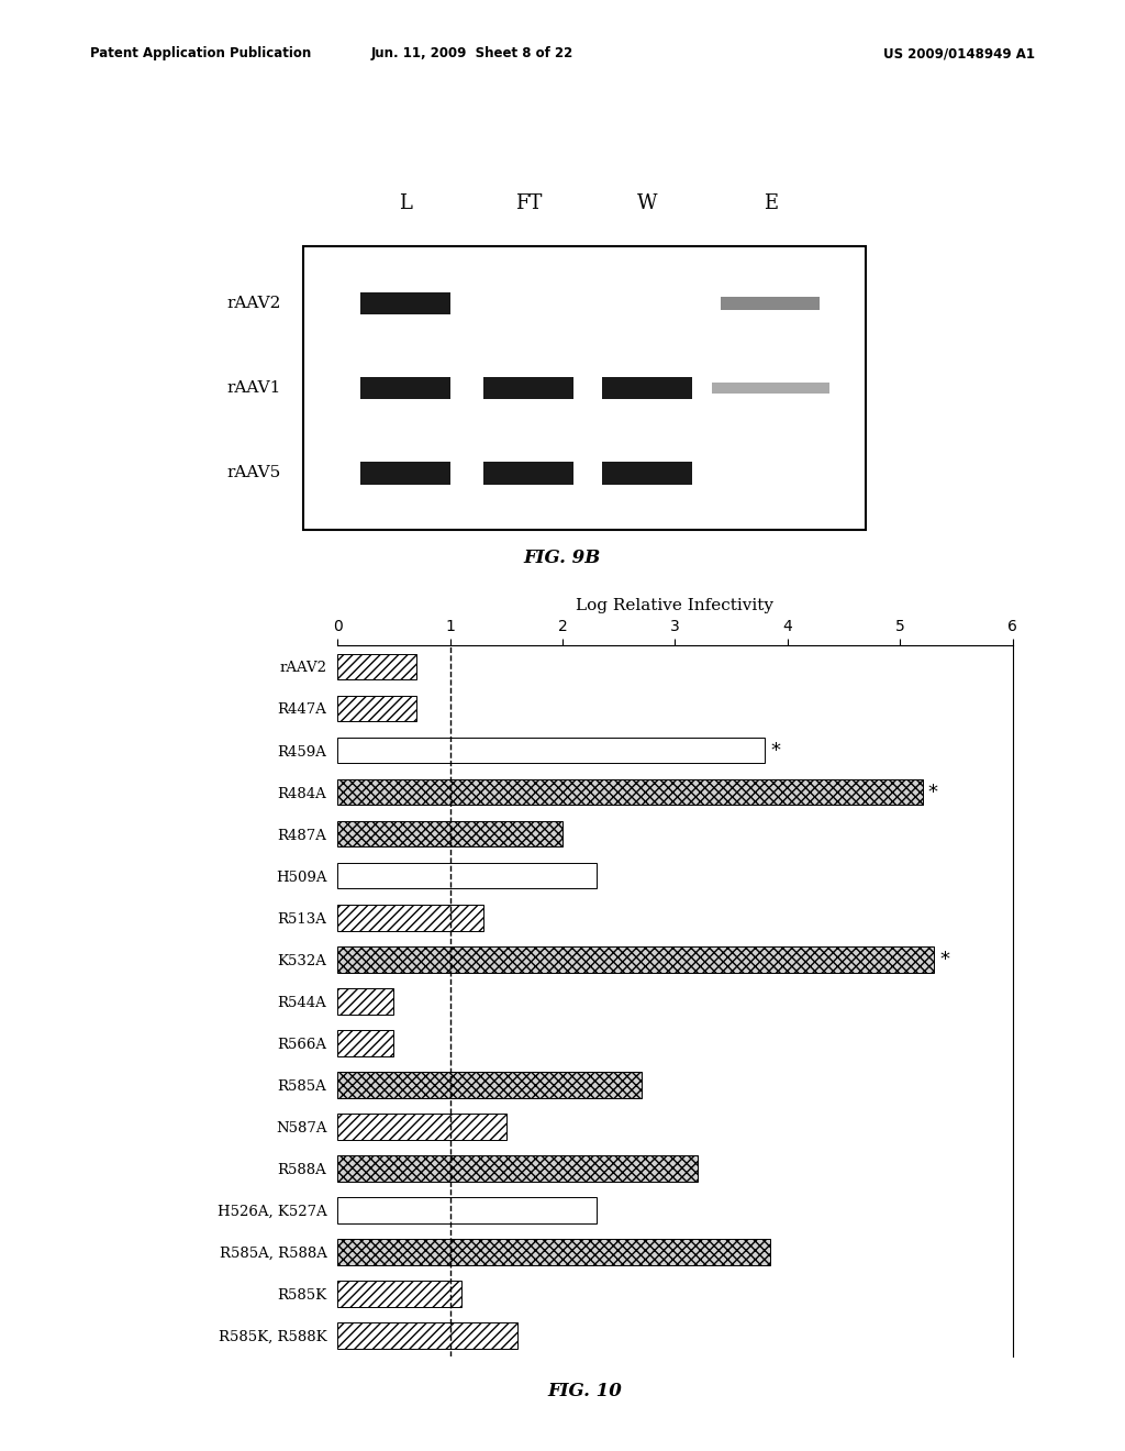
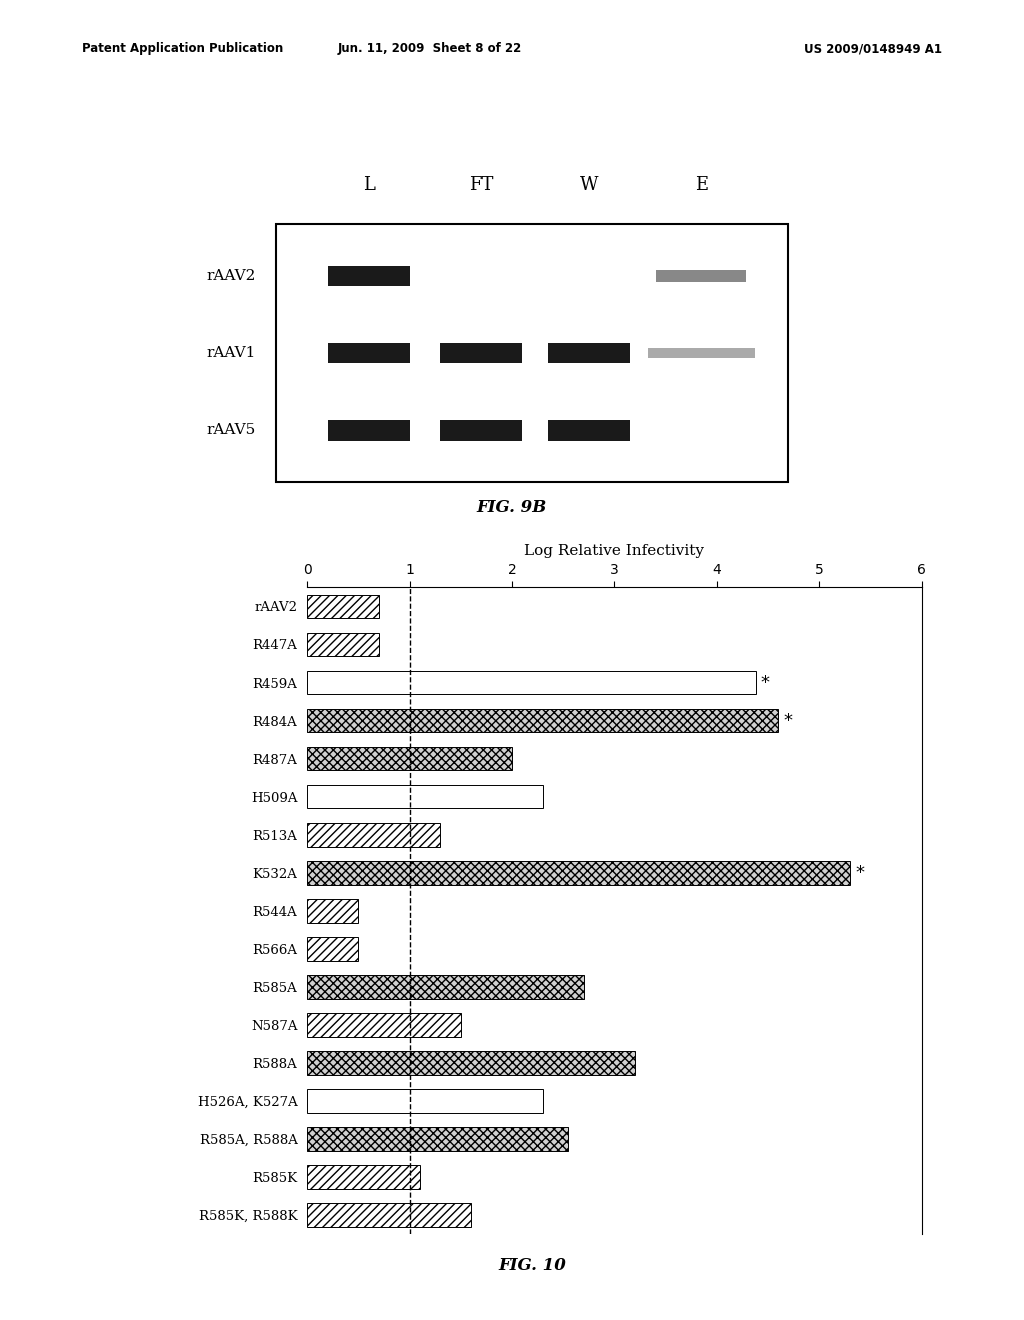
R459A: 3.80 -> 4.38
R484A: 5.20 -> 4.60
R585A, R588A: 3.85 -> 2.55
